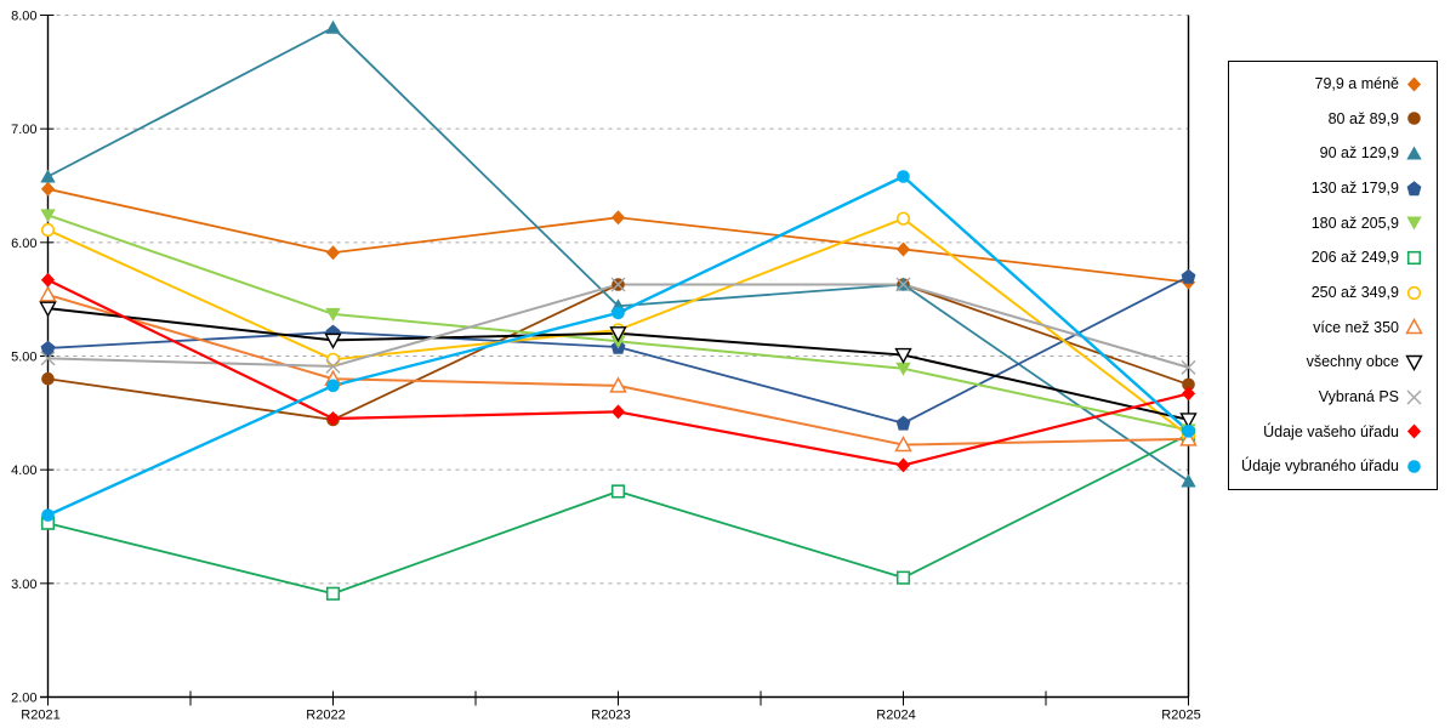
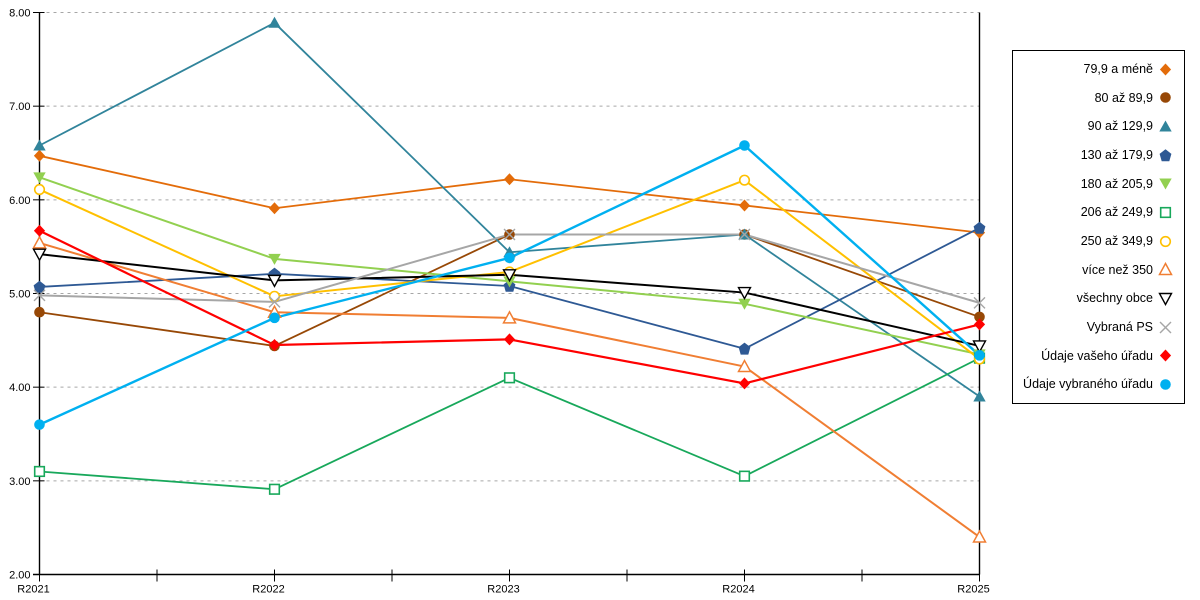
206 až 249,9/R2021: 3.5 -> 3.1
206 až 249,9/R2023: 3.8 -> 4.1
více než 350/R2025: 4.3 -> 2.4
